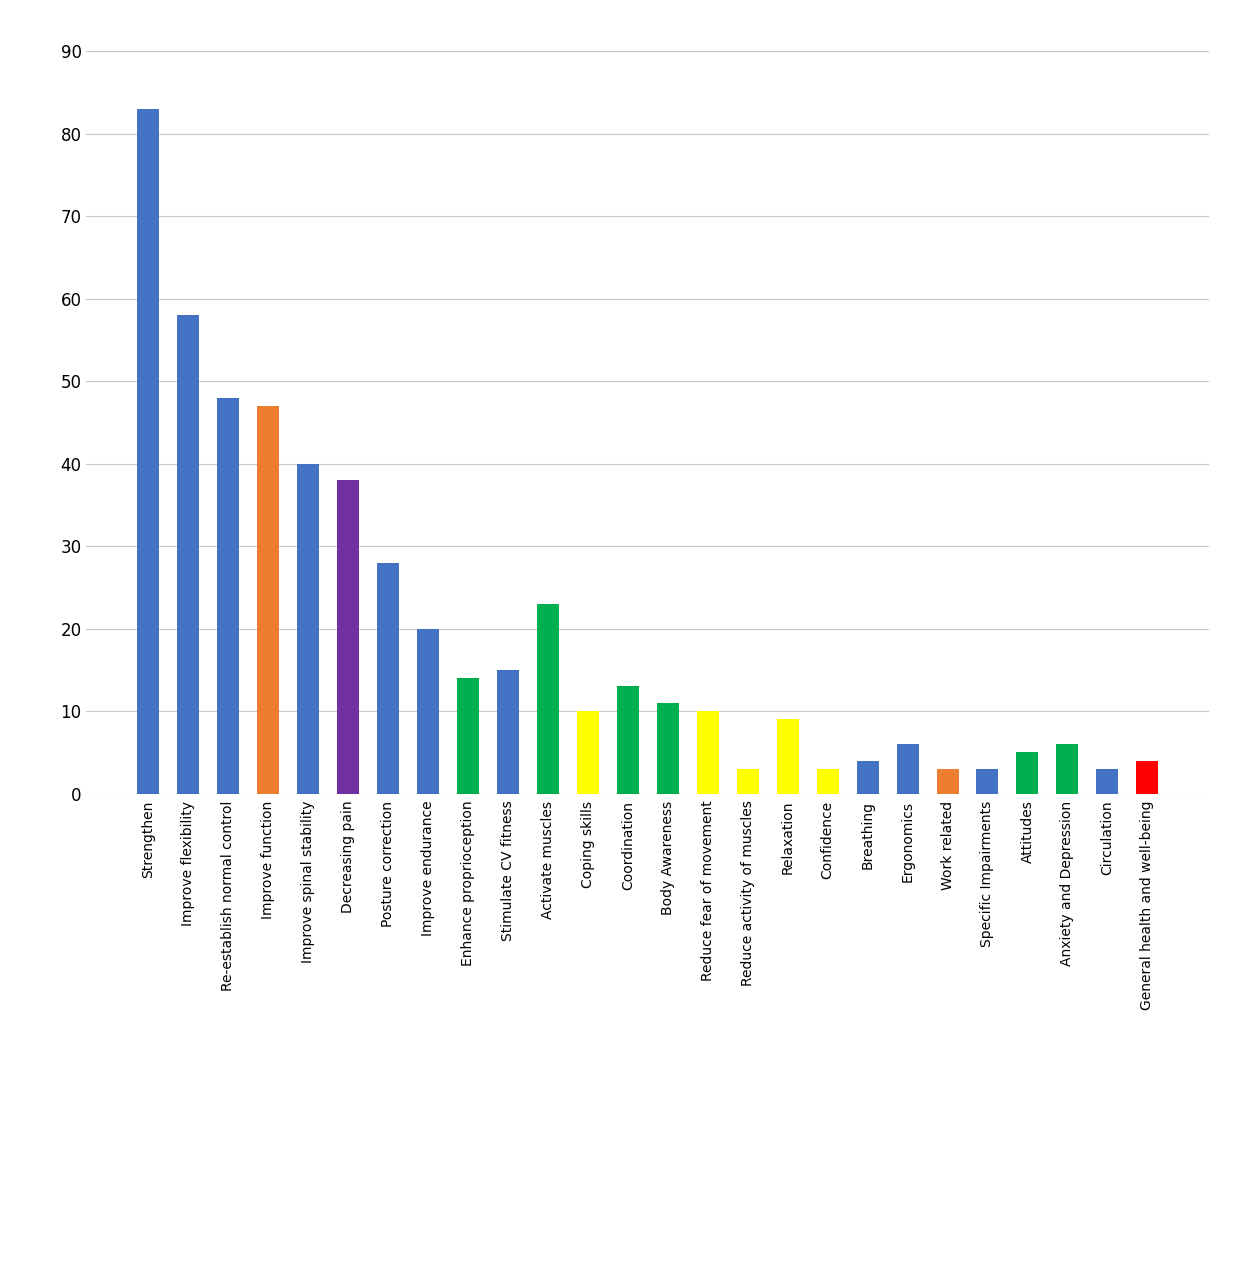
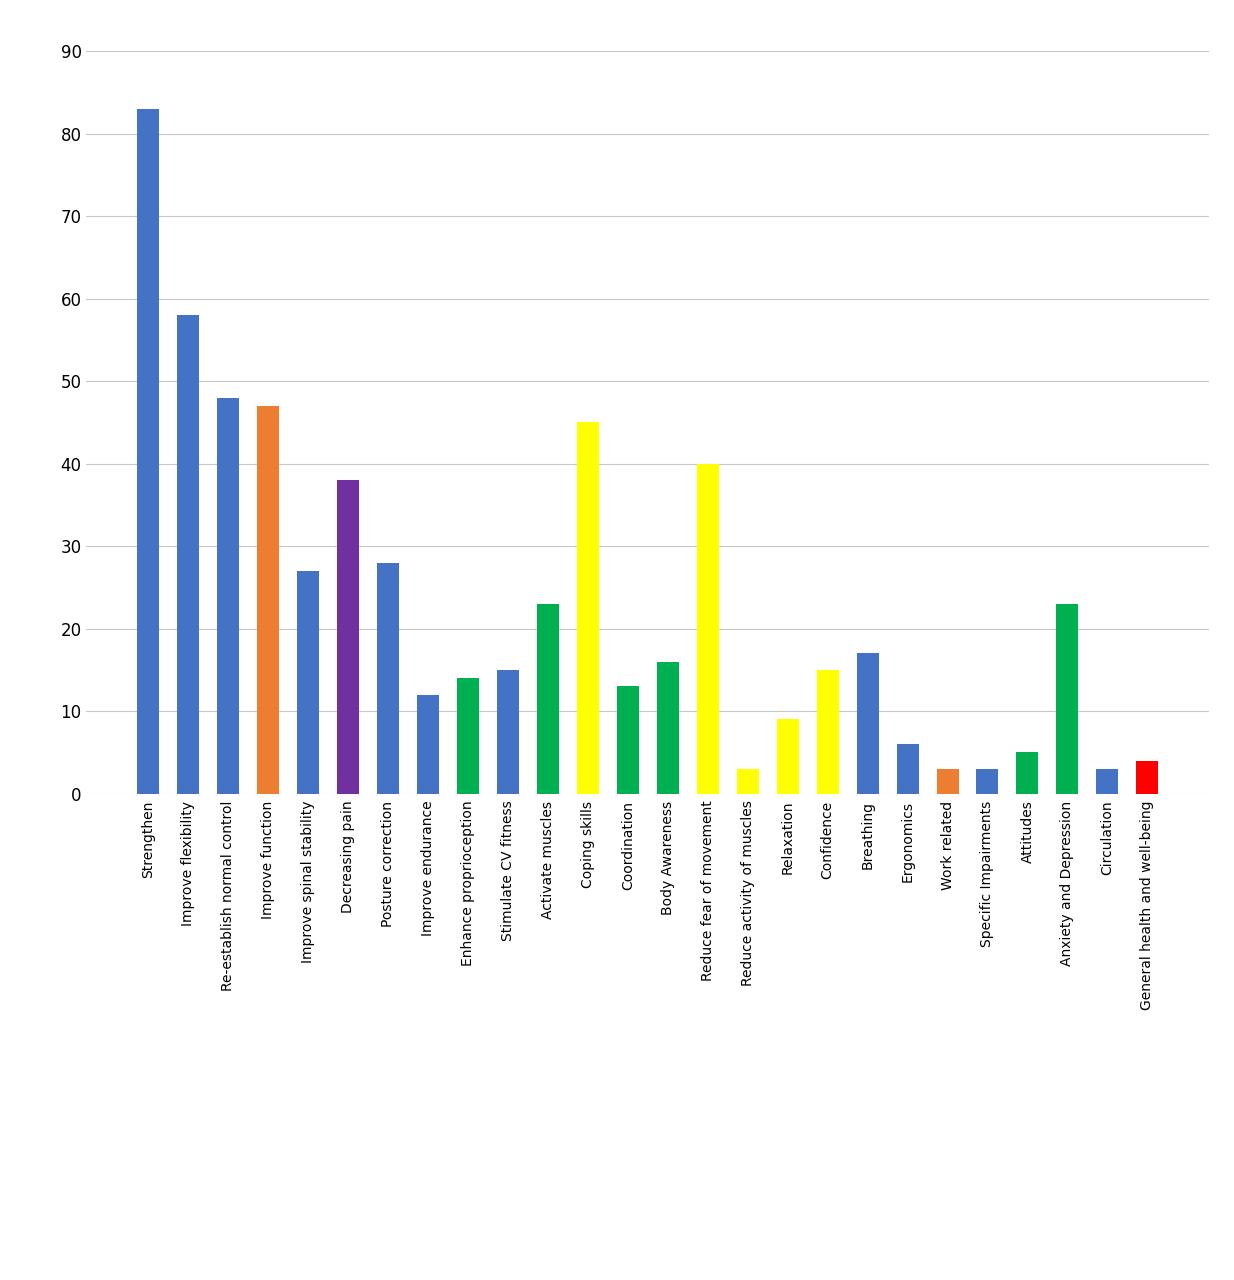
Improve spinal stability: 40 -> 27
Improve endurance: 20 -> 12
Coping skills: 10 -> 45
Body Awareness: 11 -> 16
Reduce fear of movement: 10 -> 40
Confidence: 3 -> 15
Breathing: 4 -> 17
Anxiety and Depression: 6 -> 23
